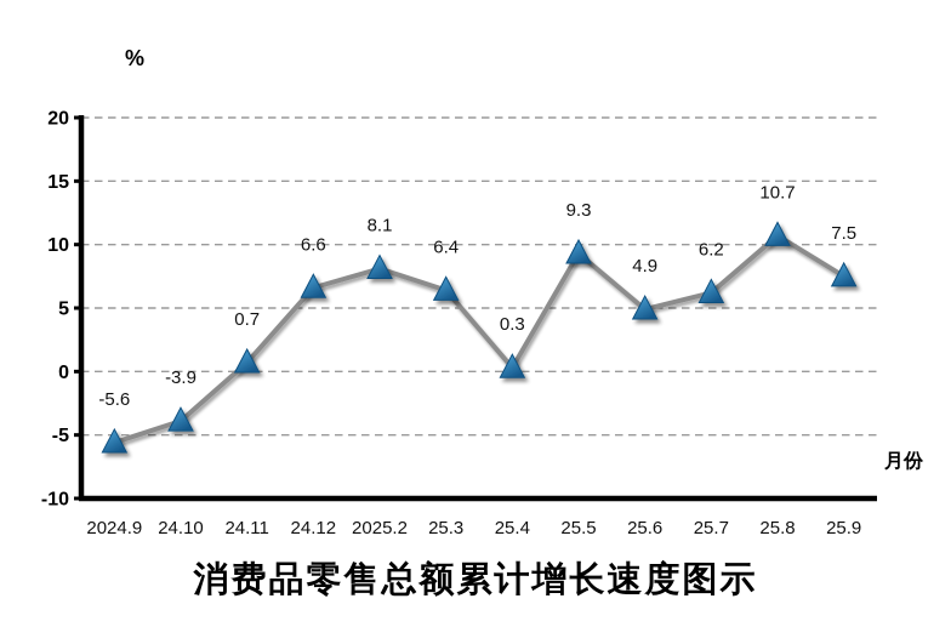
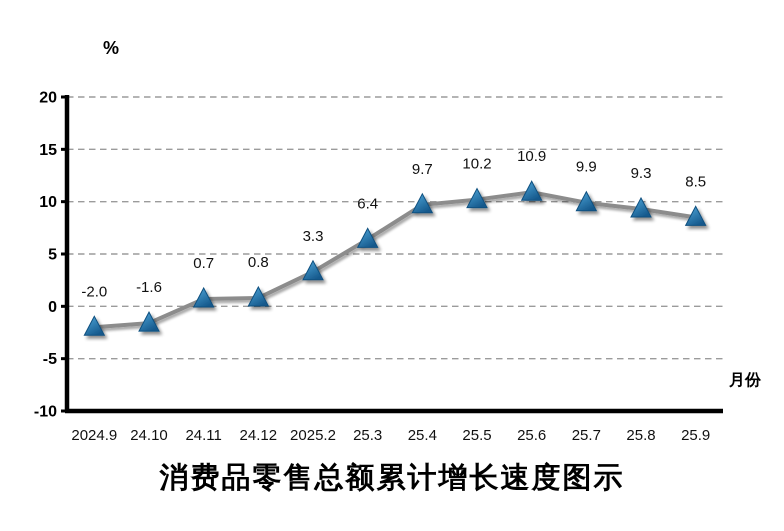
2024.9: -5.6 -> -2.0
24.10: -3.9 -> -1.6
24.12: 6.6 -> 0.8
2025.2: 8.1 -> 3.3
25.4: 0.3 -> 9.7
25.5: 9.3 -> 10.2
25.6: 4.9 -> 10.9
25.7: 6.2 -> 9.9
25.8: 10.7 -> 9.3
25.9: 7.5 -> 8.5
